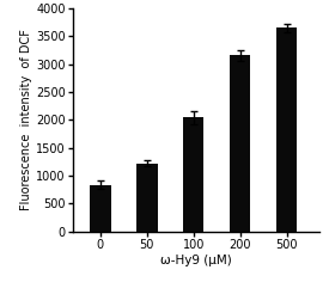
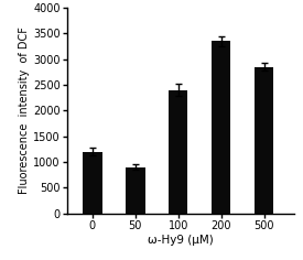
0: 830 -> 1200
50: 1220 -> 900
100: 2040 -> 2400
200: 3160 -> 3350
500: 3650 -> 2850
